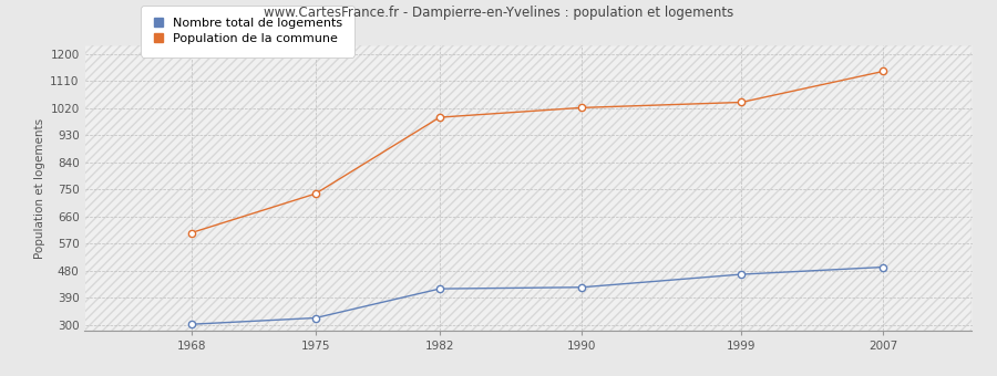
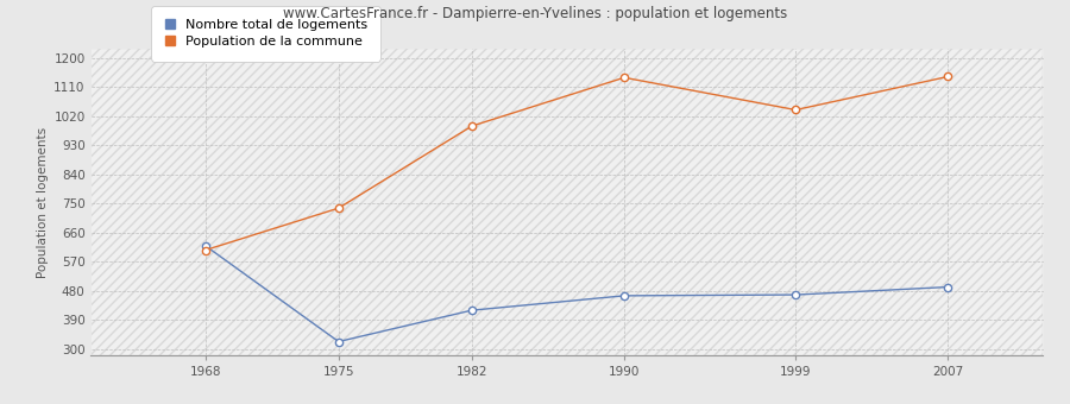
Nombre total de logements/1968: 302 -> 620
Nombre total de logements/1990: 425 -> 465
Population de la commune/1990: 1022 -> 1140
